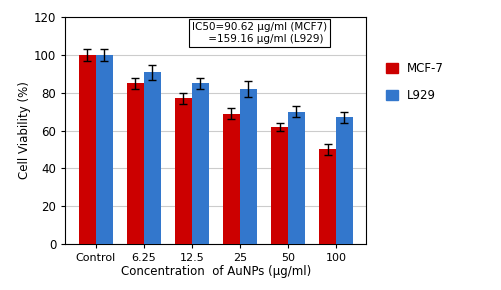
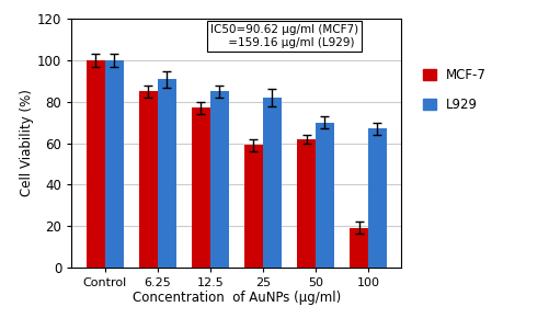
MCF-7/25: 69 -> 59
MCF-7/100: 50 -> 19
